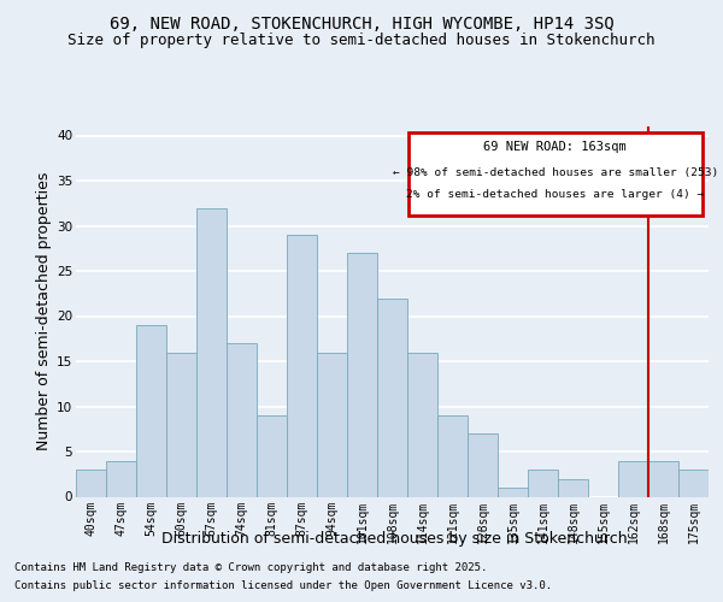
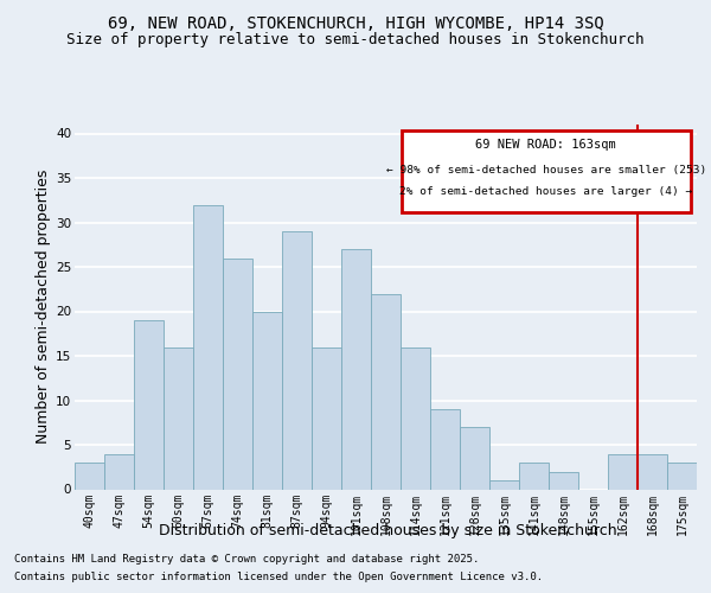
74sqm: 17 -> 26
81sqm: 9 -> 20
